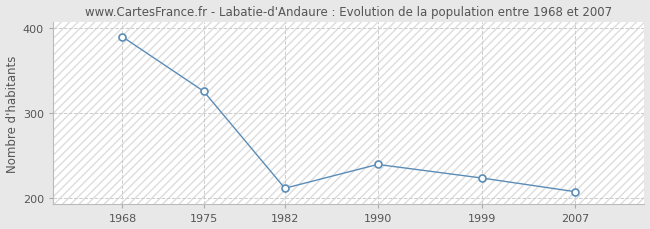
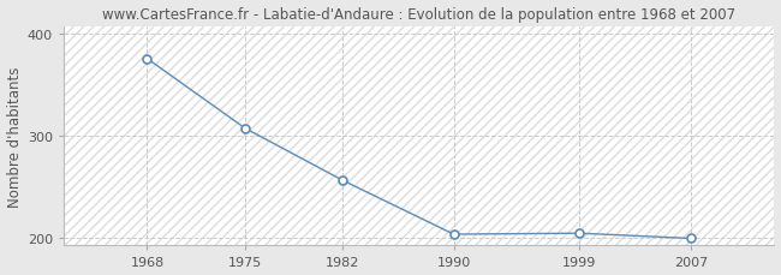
1968: 390 -> 376
1975: 326 -> 308
1982: 212 -> 257
1990: 240 -> 204
1999: 224 -> 205
2007: 208 -> 200
